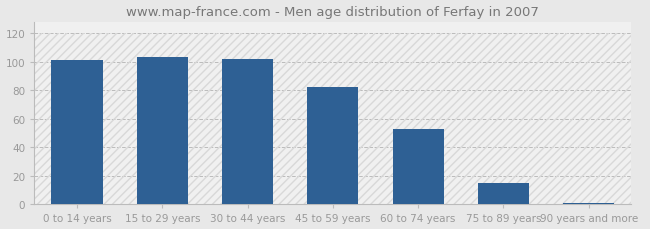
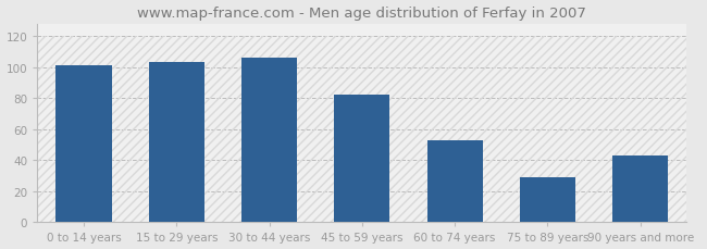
30 to 44 years: 102 -> 106
75 to 89 years: 15 -> 29
90 years and more: 1 -> 43
